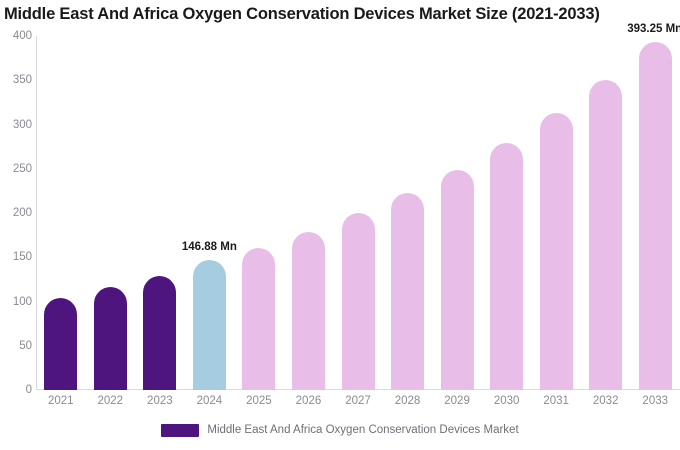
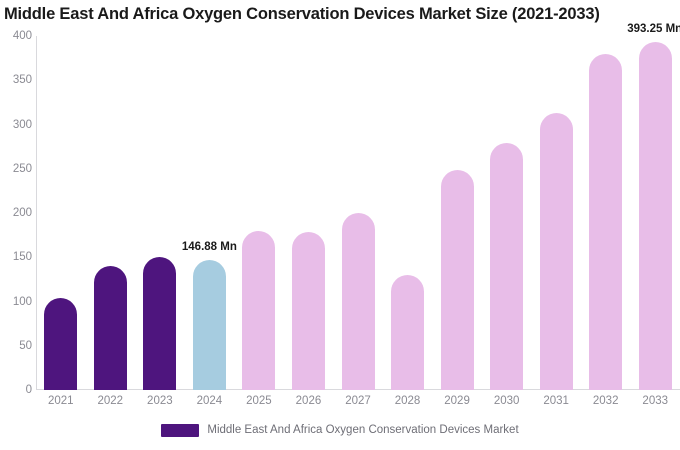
2022: 120 -> 140
2023: 130 -> 150
2025: 160 -> 180
2028: 220 -> 130
2032: 350 -> 380
